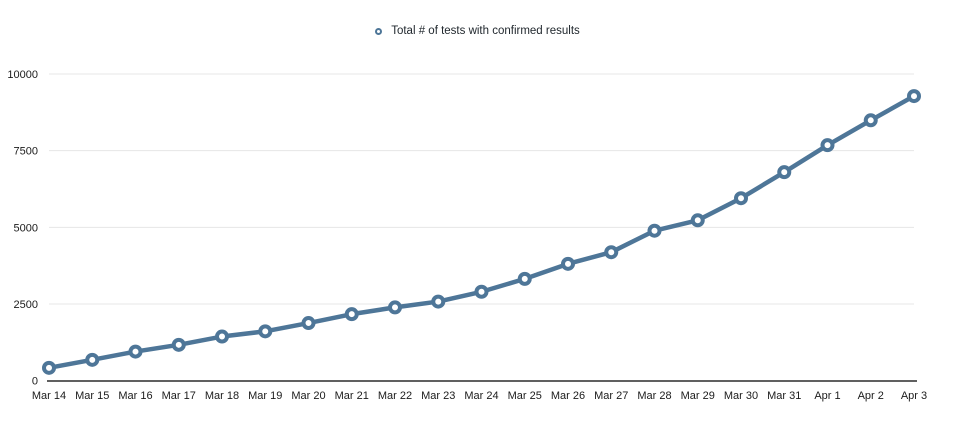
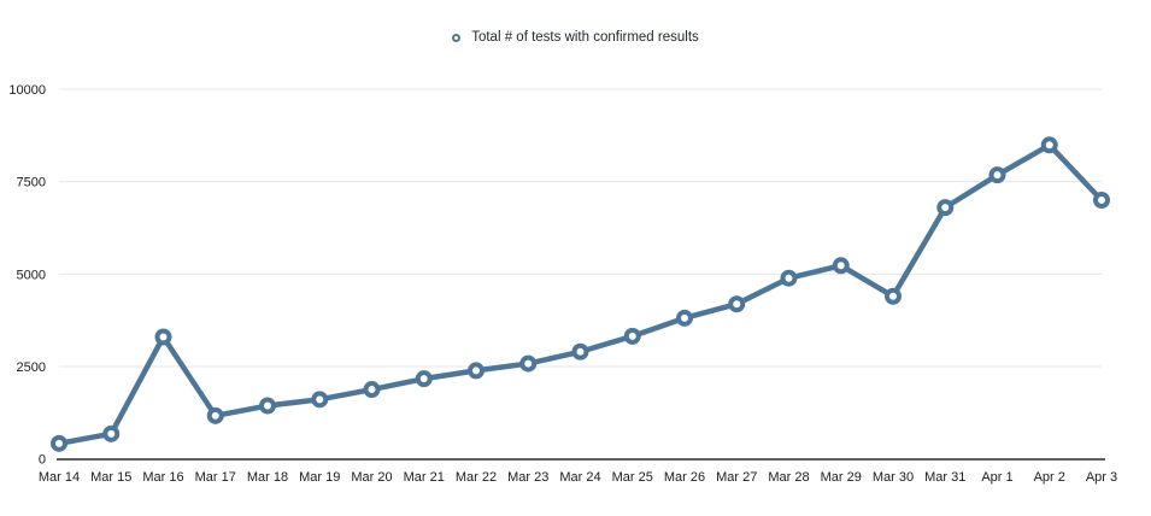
Mar 16: 1000 -> 3300
Mar 30: 6000 -> 4400
Apr 3: 9300 -> 7000
